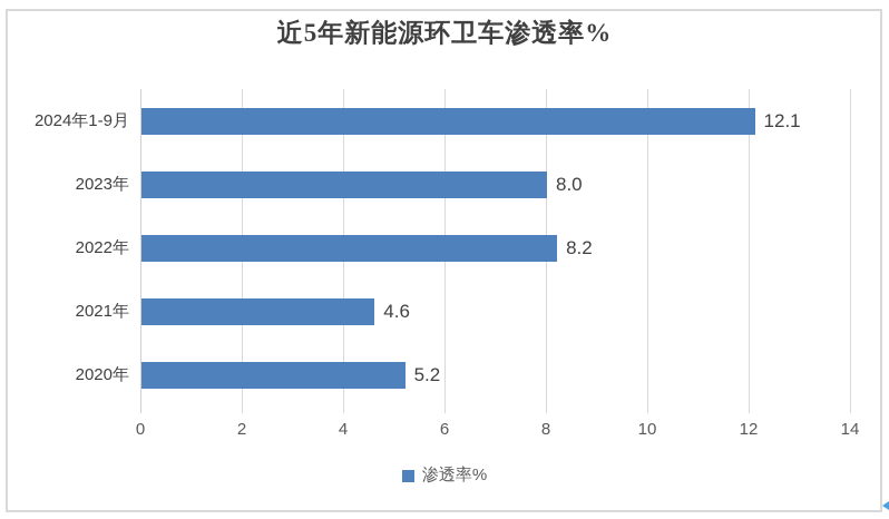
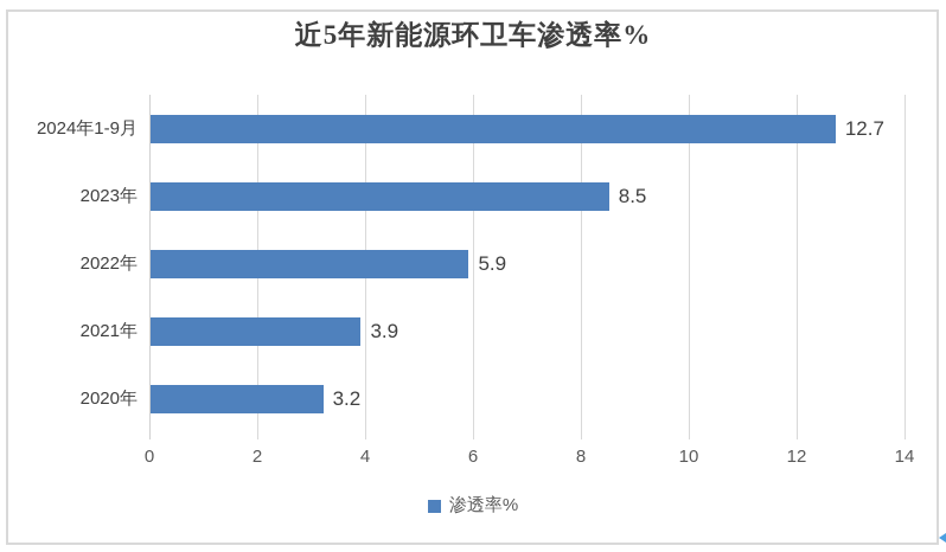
2024年1-9月: 12.1 -> 12.7
2023年: 8.0 -> 8.5
2022年: 8.2 -> 5.9
2021年: 4.6 -> 3.9
2020年: 5.2 -> 3.2
